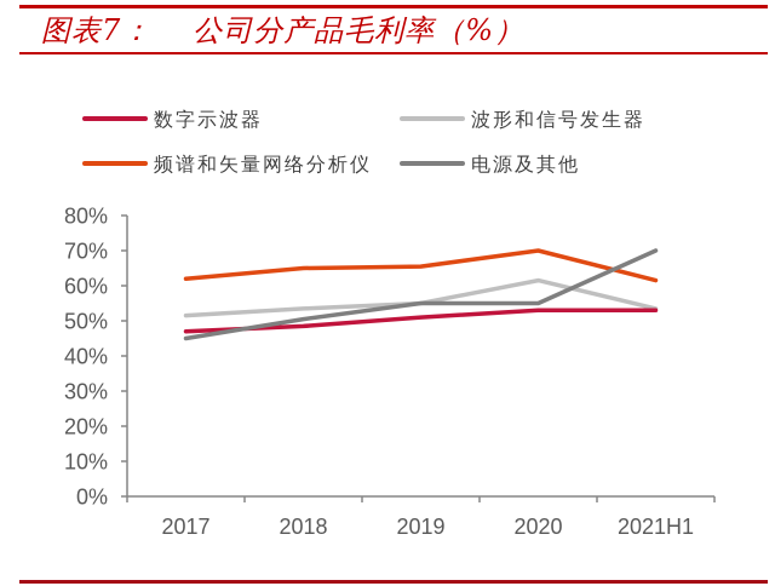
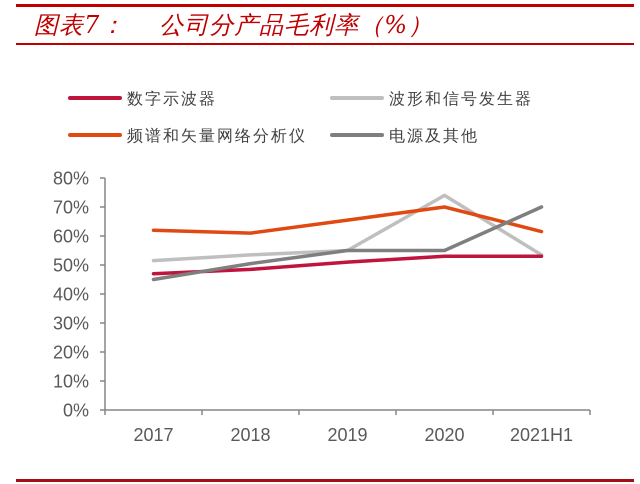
频谱和矢量网络分析仪/2018: 65% -> 61%
波形和信号发生器/2020: 62% -> 74%
